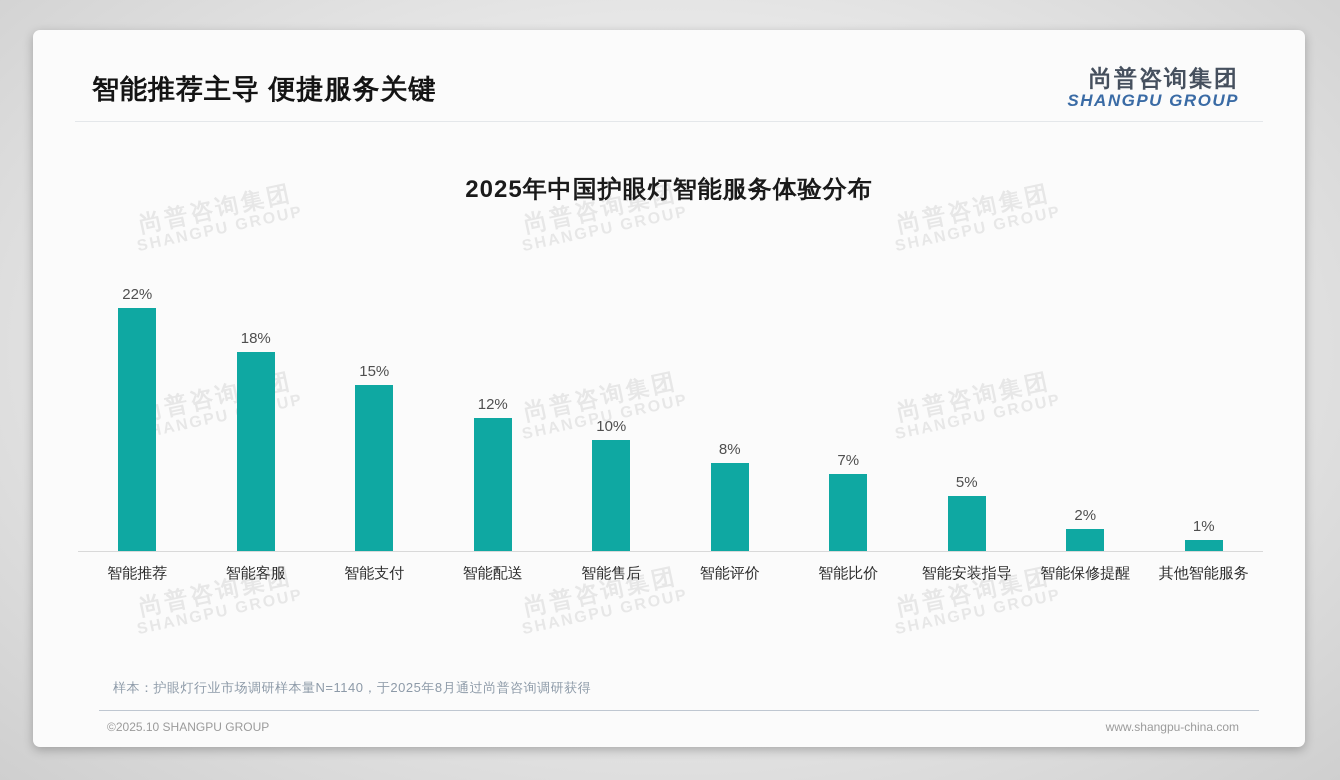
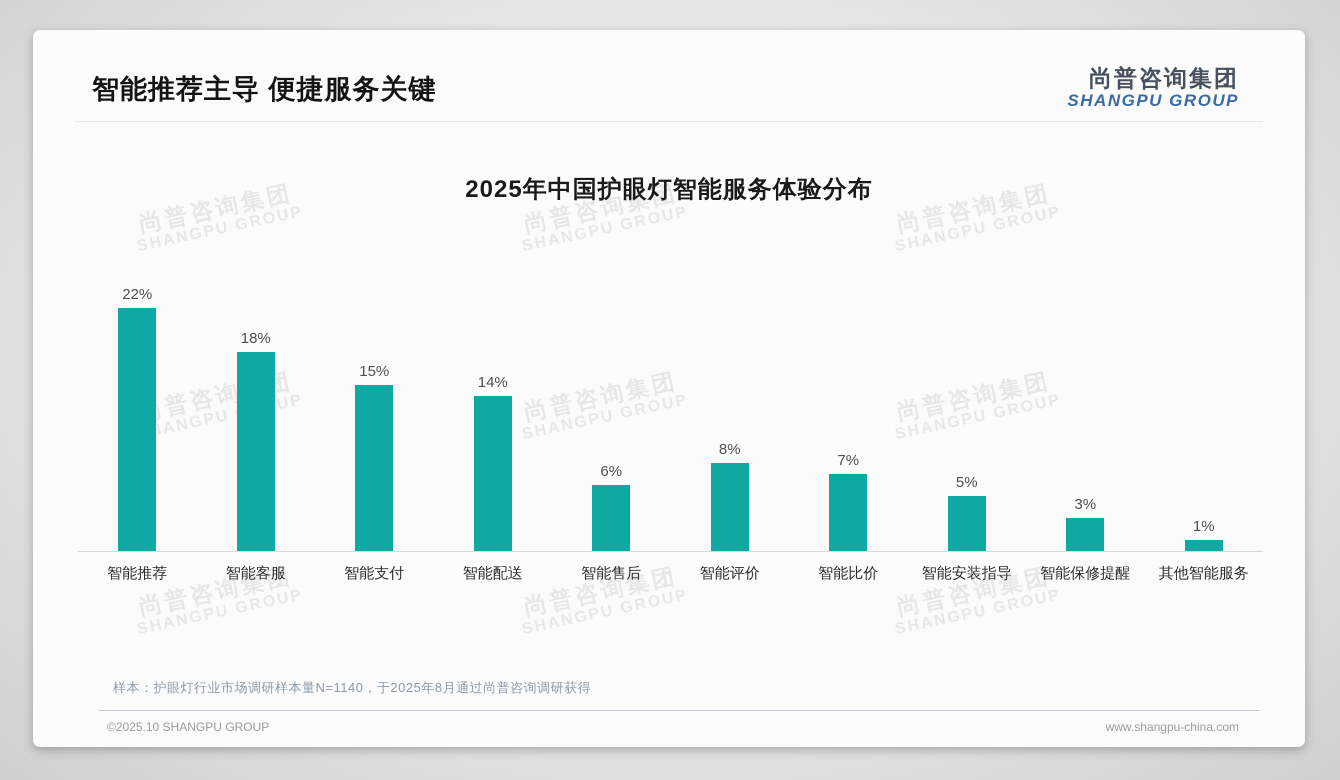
智能配送: 12% -> 14%
智能售后: 10% -> 6%
智能保修提醒: 2% -> 3%
